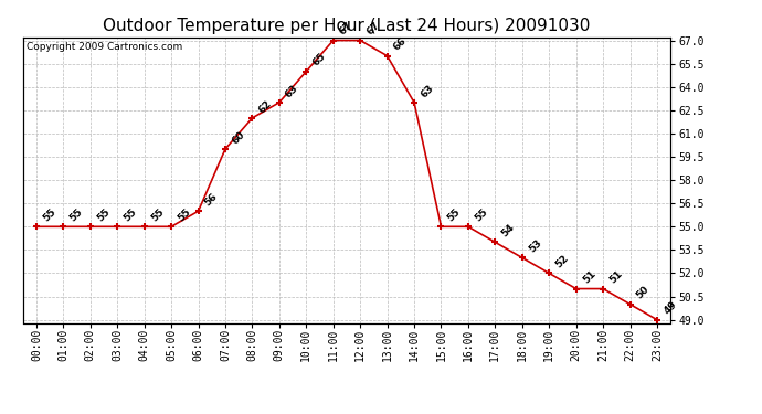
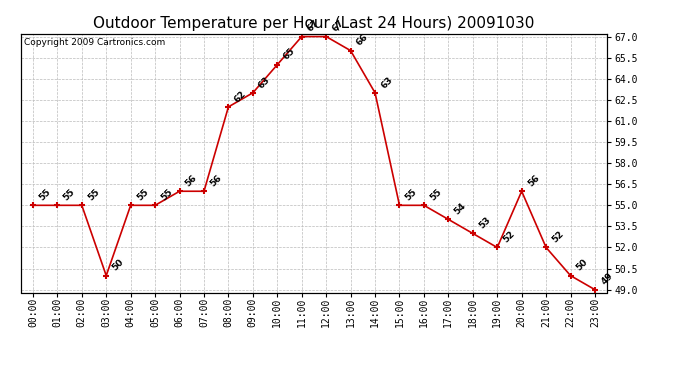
03:00: 55 -> 50
07:00: 60 -> 56
20:00: 51 -> 56
21:00: 51 -> 52
